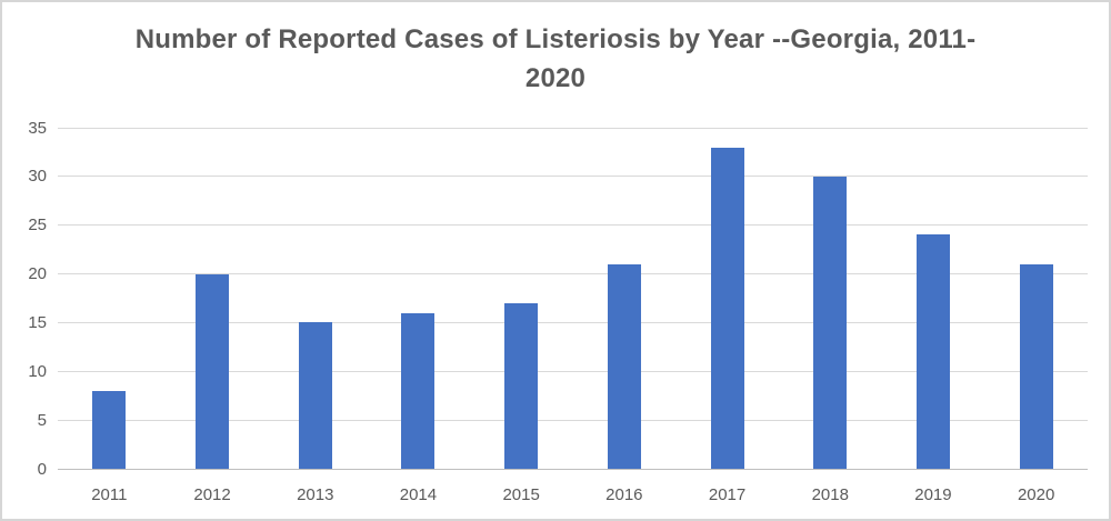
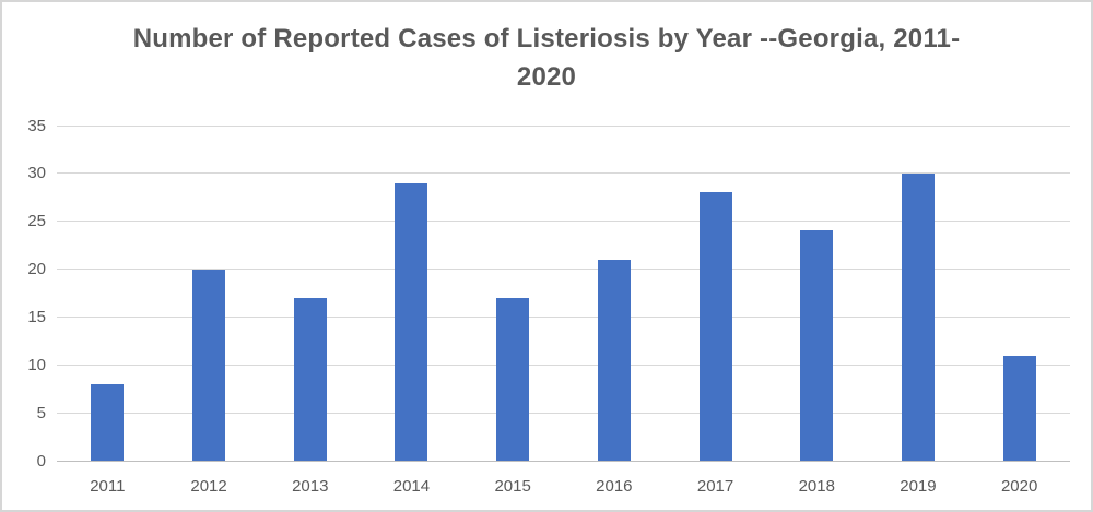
2013: 15 -> 17
2014: 16 -> 29
2017: 33 -> 28
2018: 30 -> 24
2019: 24 -> 30
2020: 21 -> 11
